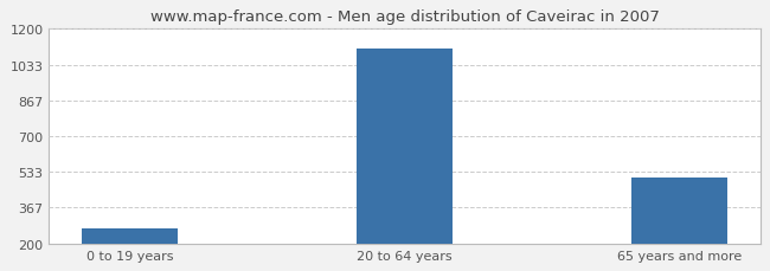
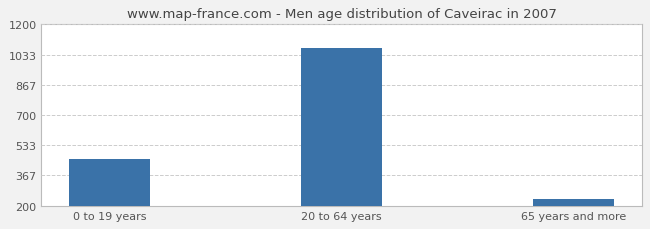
0 to 19 years: 270 -> 460
20 to 64 years: 1110 -> 1070
65 years and more: 510 -> 240
